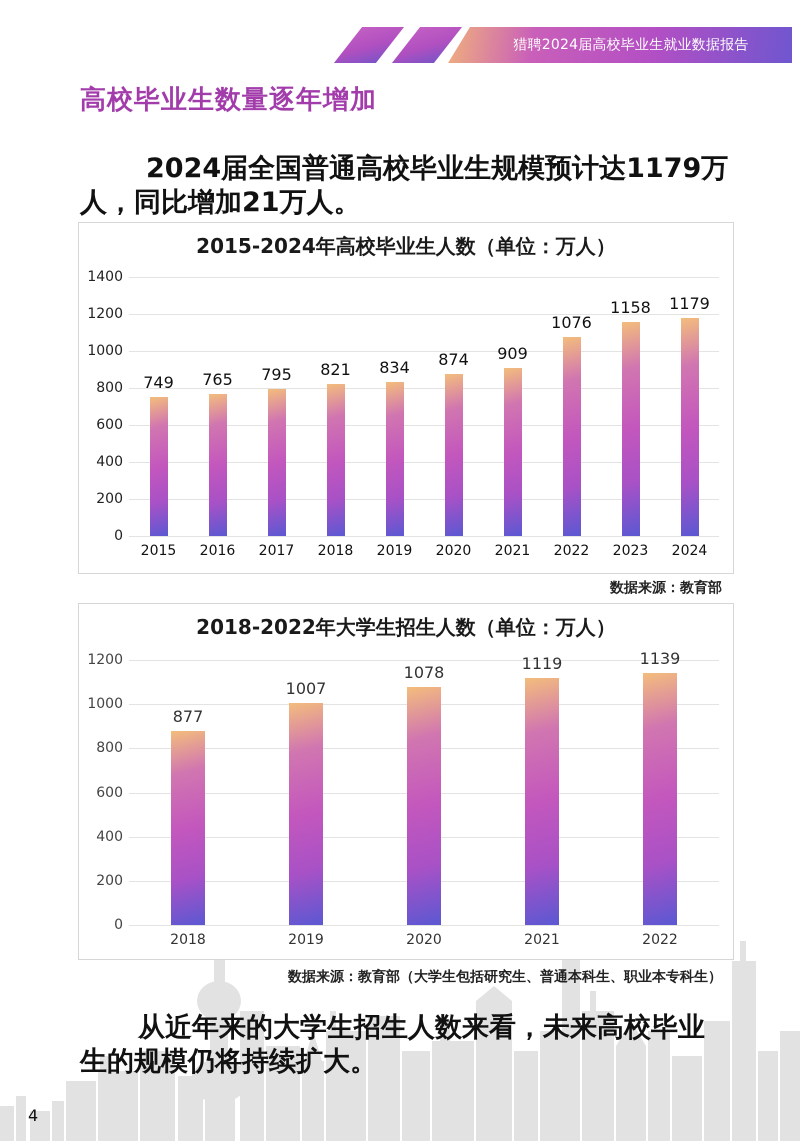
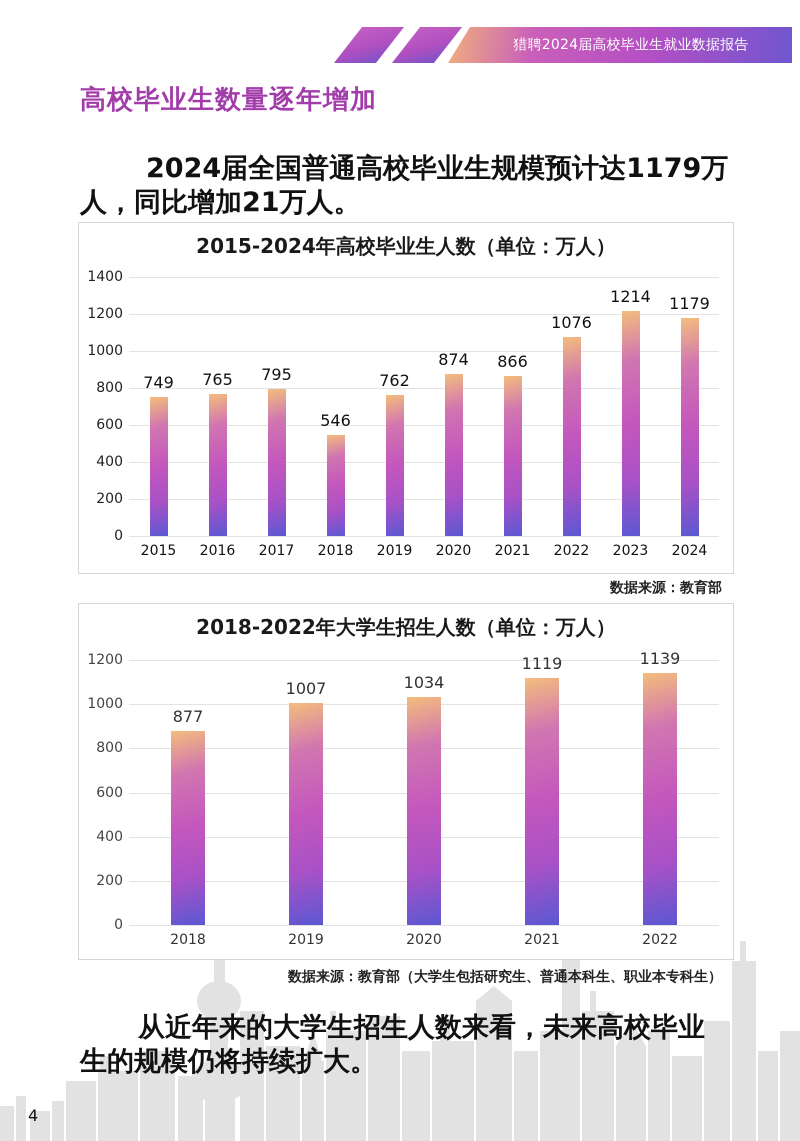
2015-2024年高校毕业生人数（单位：万人）/2018: 821 -> 546
2015-2024年高校毕业生人数（单位：万人）/2019: 834 -> 762
2015-2024年高校毕业生人数（单位：万人）/2021: 909 -> 866
2015-2024年高校毕业生人数（单位：万人）/2023: 1158 -> 1214
2018-2022年大学生招生人数（单位：万人）/2020: 1078 -> 1034
